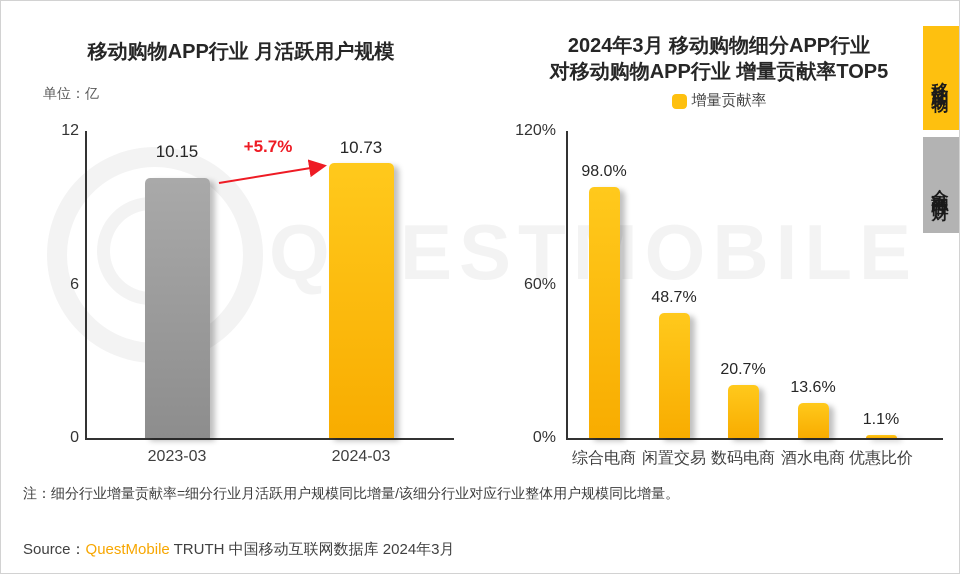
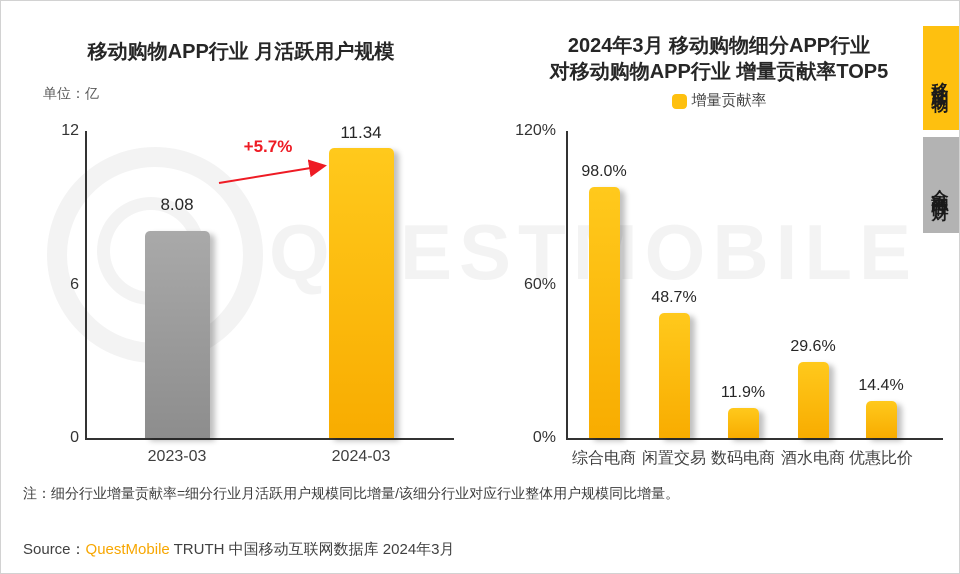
移动购物APP行业 月活跃用户规模/2023-03: 10.15 -> 8.08
移动购物APP行业 月活跃用户规模/2024-03: 10.73 -> 11.34
2024年3月 移动购物细分APP行业 对移动购物APP行业 增量贡献率TOP5/数码电商: 20.7% -> 11.9%
2024年3月 移动购物细分APP行业 对移动购物APP行业 增量贡献率TOP5/酒水电商: 13.6% -> 29.6%
2024年3月 移动购物细分APP行业 对移动购物APP行业 增量贡献率TOP5/优惠比价: 1.1% -> 14.4%
